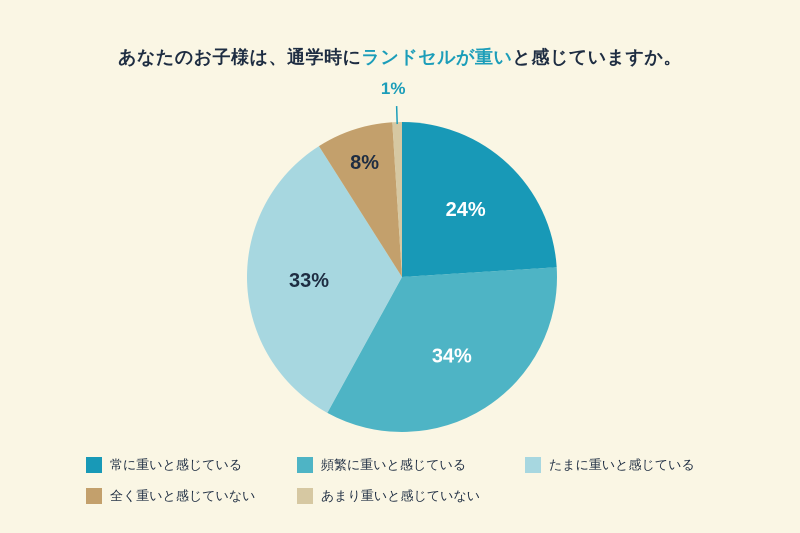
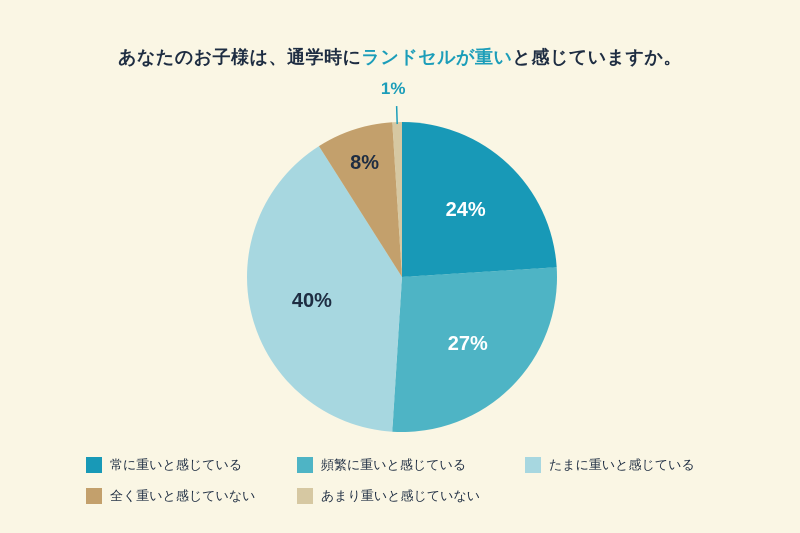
頻繁に重いと感じている: 34% -> 27%
たまに重いと感じている: 33% -> 40%
